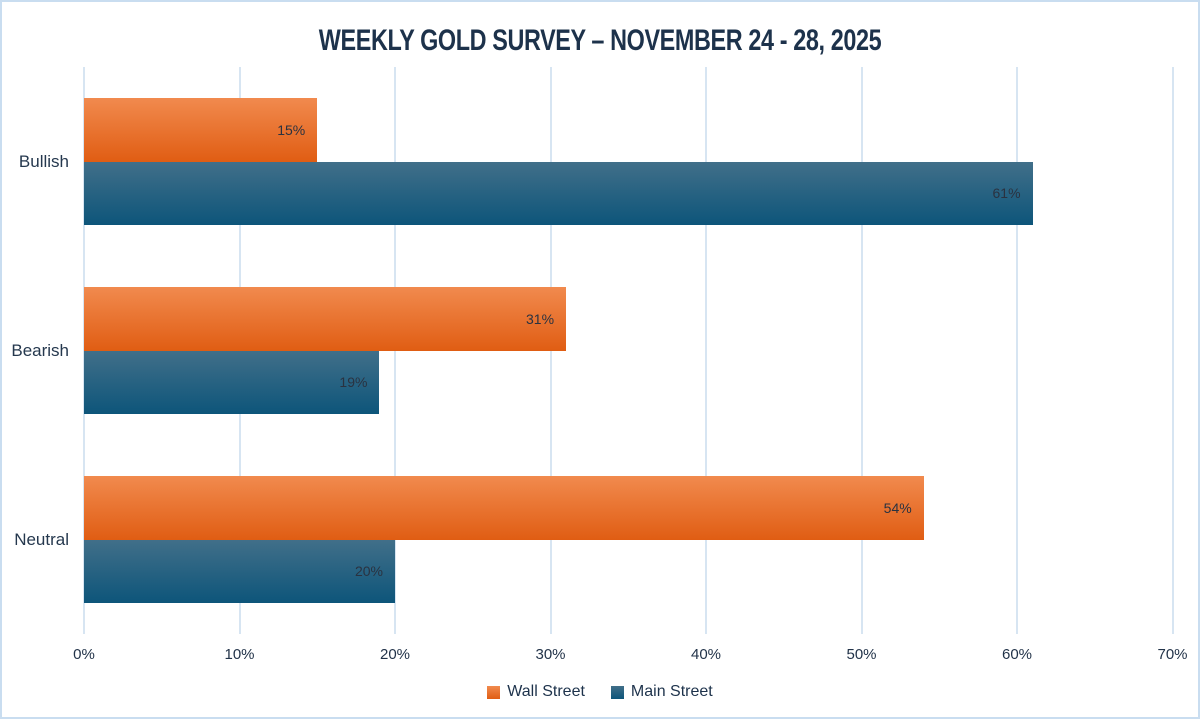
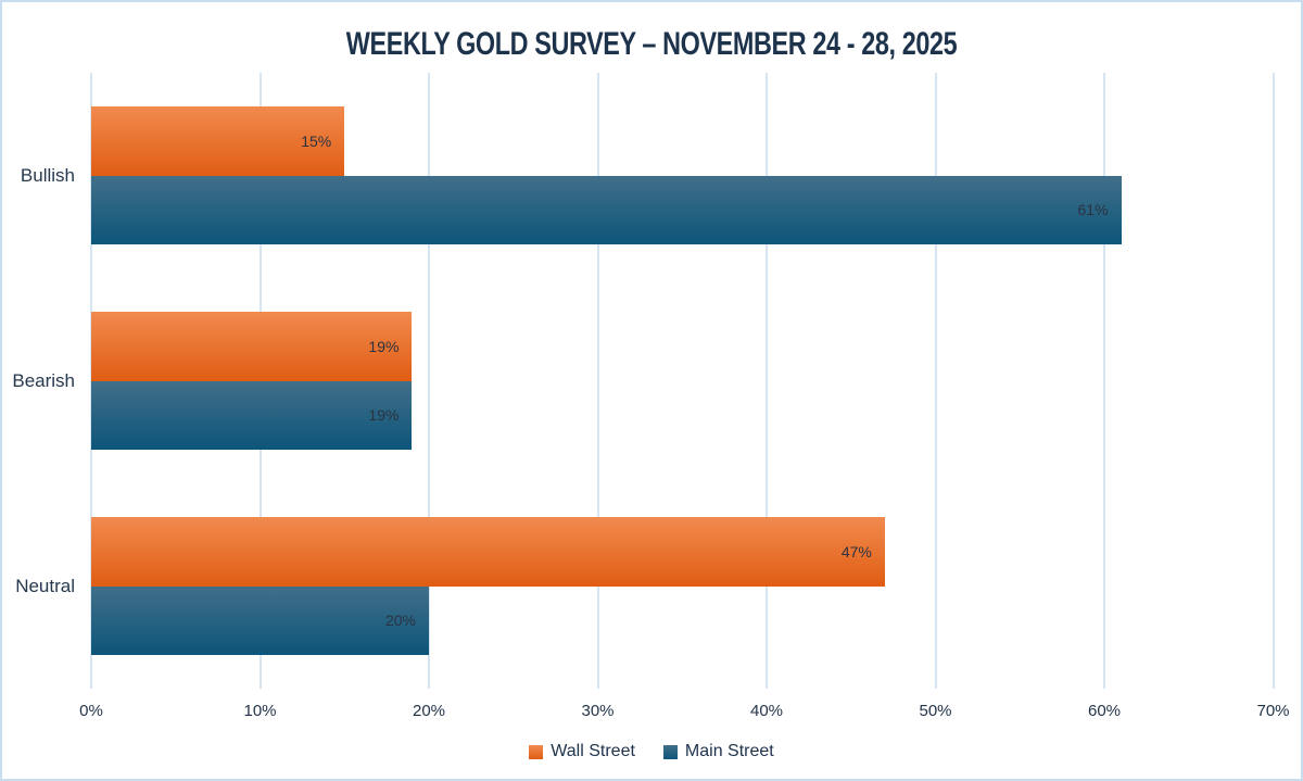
Wall Street/Bearish: 31% -> 19%
Wall Street/Neutral: 54% -> 47%
